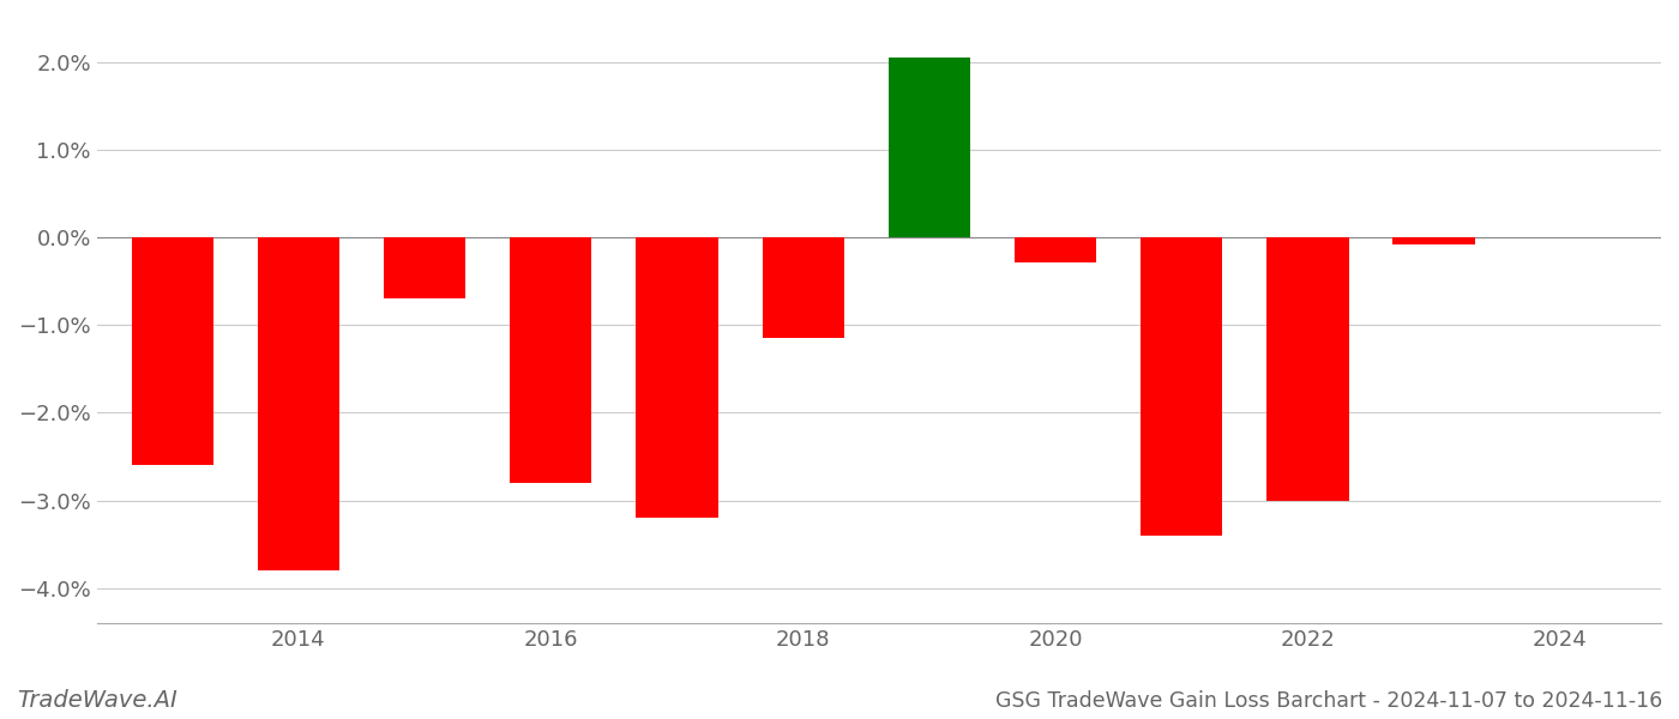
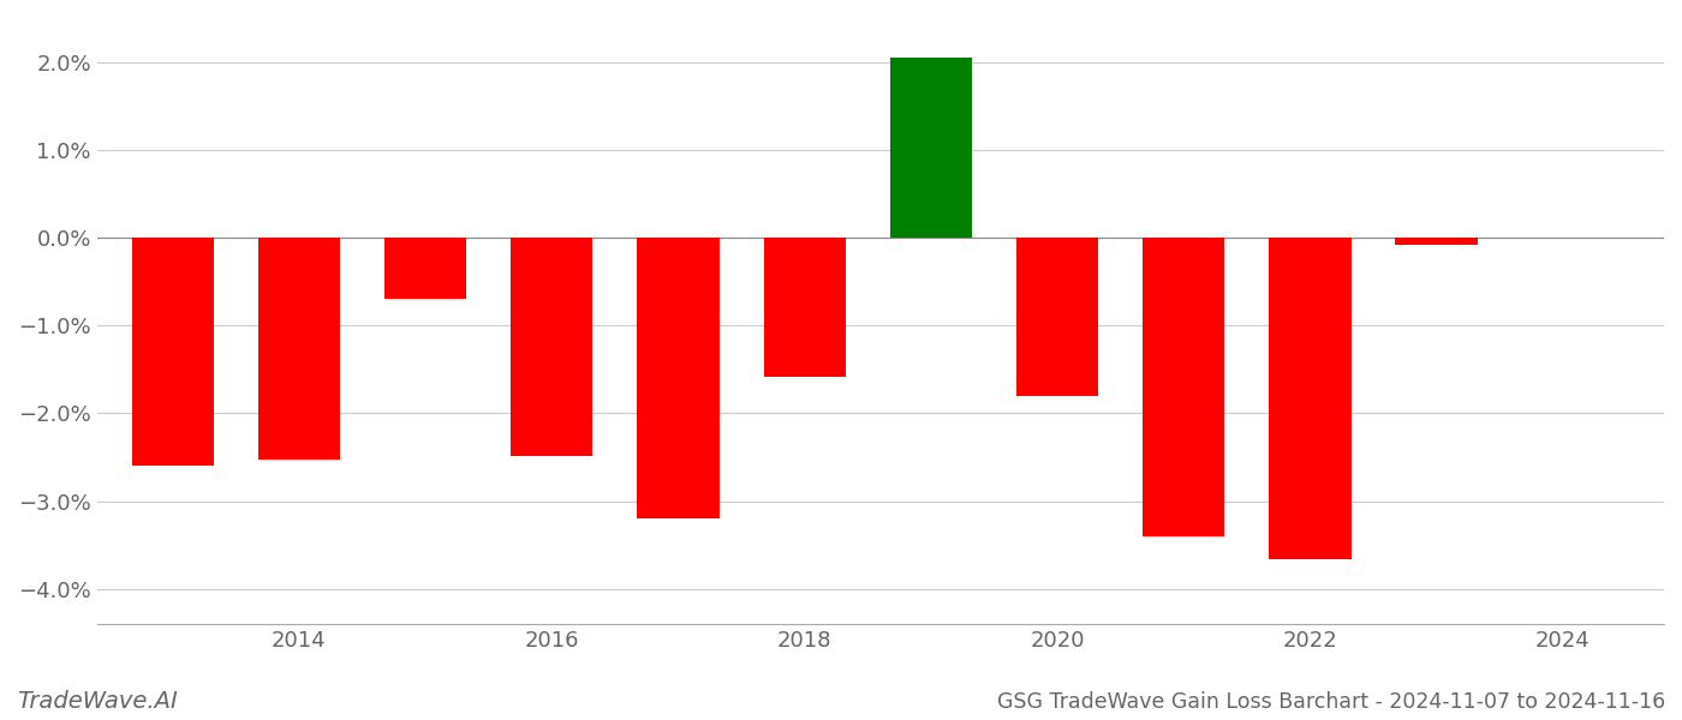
2014: -3.80% -> -2.52%
2016: -2.80% -> -2.48%
2018: -1.15% -> -1.58%
2020: -0.28% -> -1.80%
2022: -3.00% -> -3.66%
